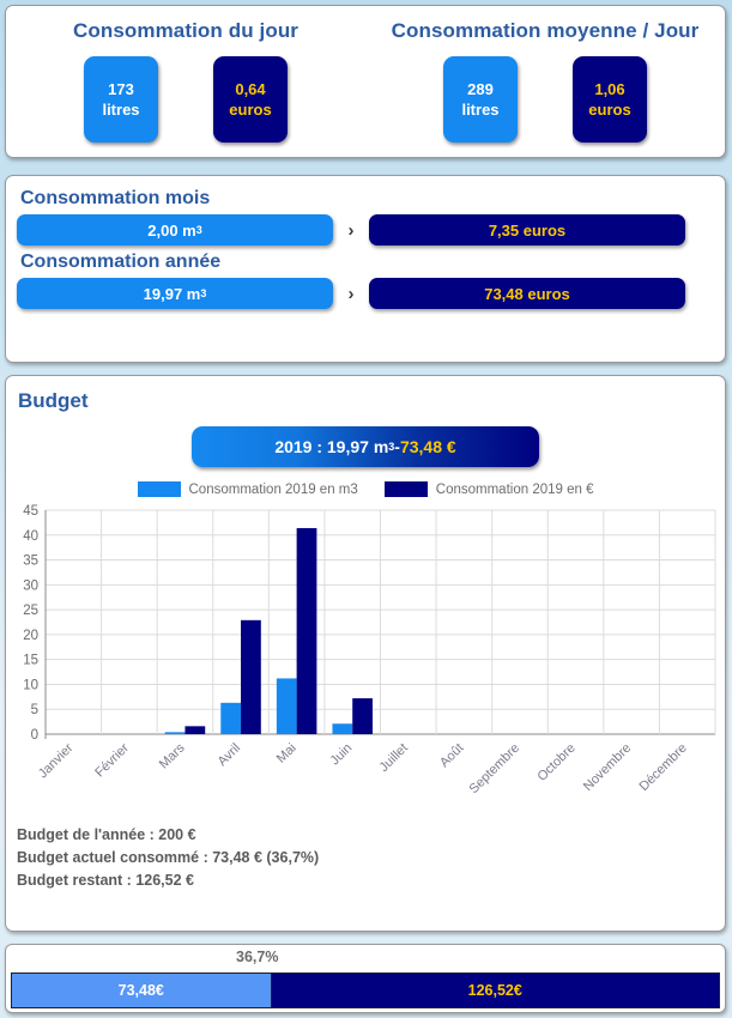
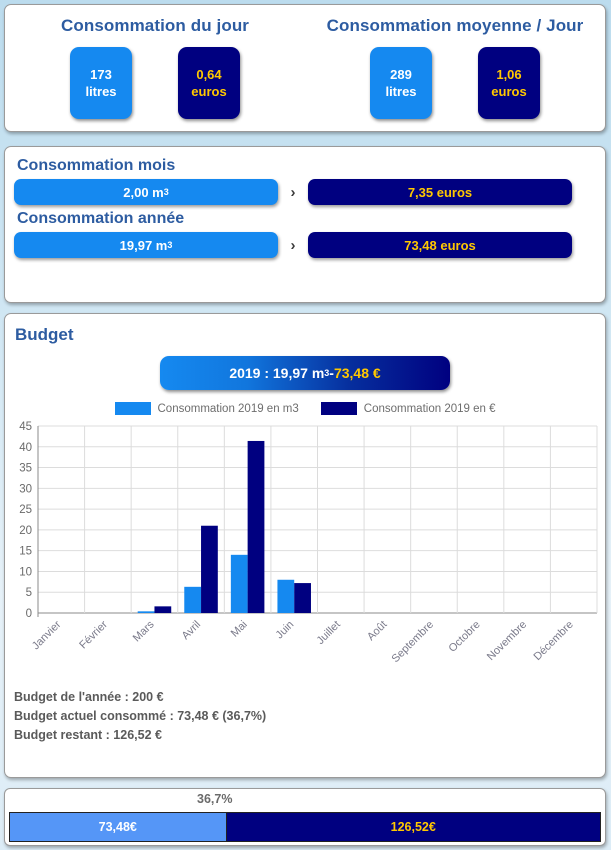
Consommation 2019 en €/Avril: 23 -> 21
Consommation 2019 en m3/Mai: 11 -> 14
Consommation 2019 en m3/Juin: 2 -> 8
